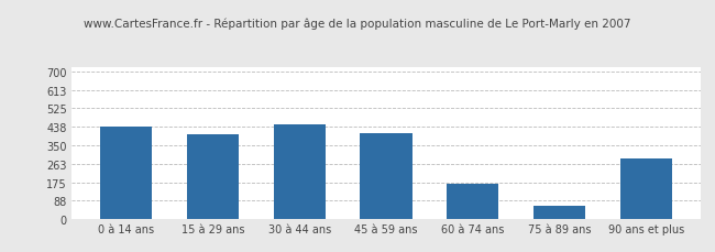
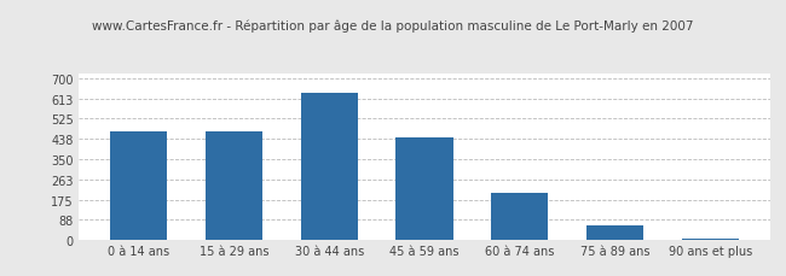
0 à 14 ans: 440 -> 470
15 à 29 ans: 400 -> 470
30 à 44 ans: 450 -> 640
45 à 59 ans: 410 -> 440
60 à 74 ans: 170 -> 200
90 ans et plus: 290 -> 10
